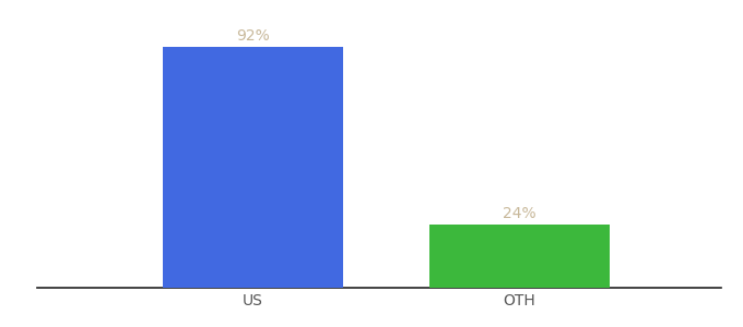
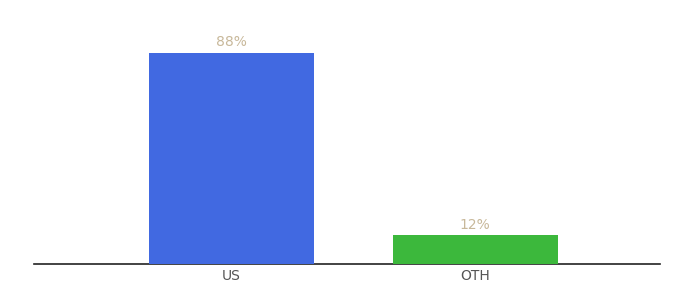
US: 92% -> 88%
OTH: 24% -> 12%
